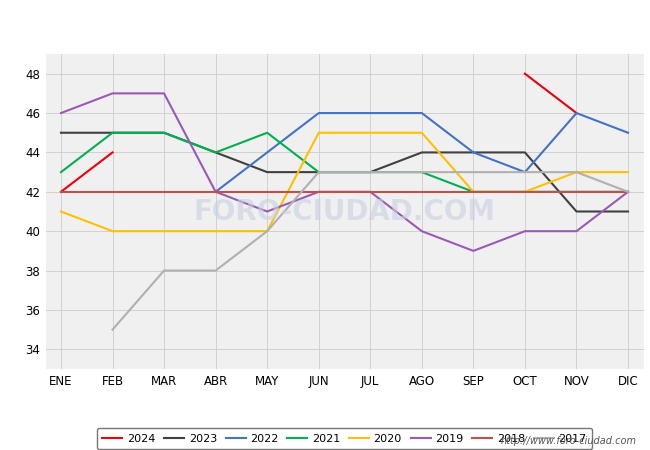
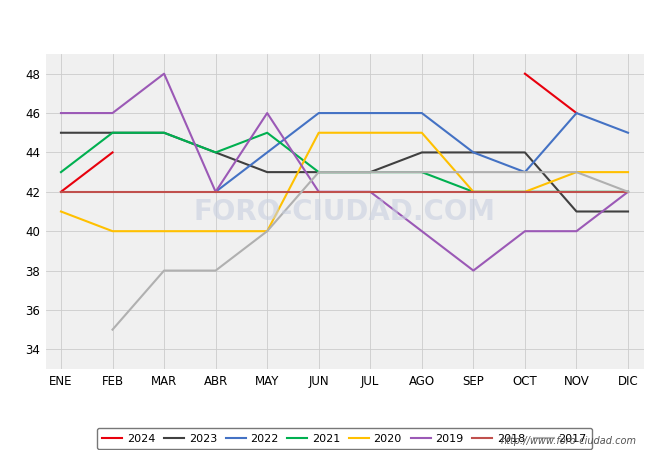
2019/FEB: 47 -> 46
2019/MAR: 47 -> 48
2019/MAY: 41 -> 46
2019/SEP: 39 -> 38
